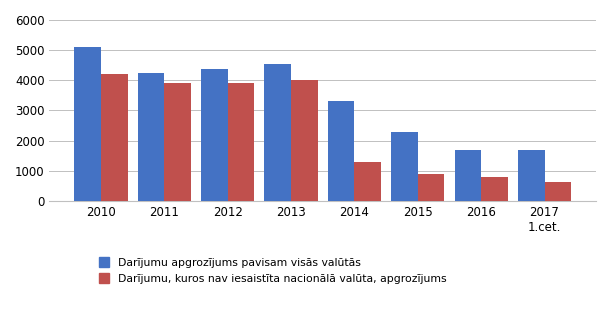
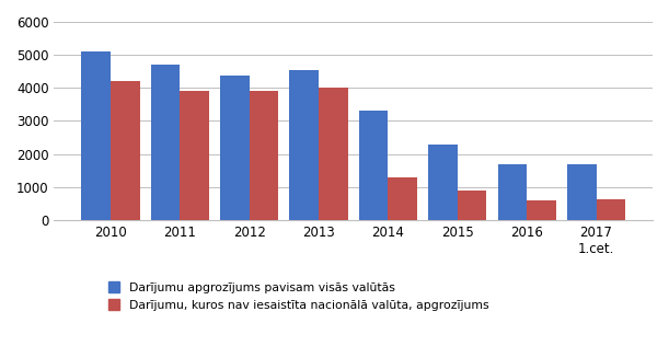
Darījumu apgrozījums pavisam visās valūtās/2011: 4250 -> 4700
Darījumu, kuros nav iesaistīta nacionālā valūta, apgrozījums/2016: 800 -> 580
